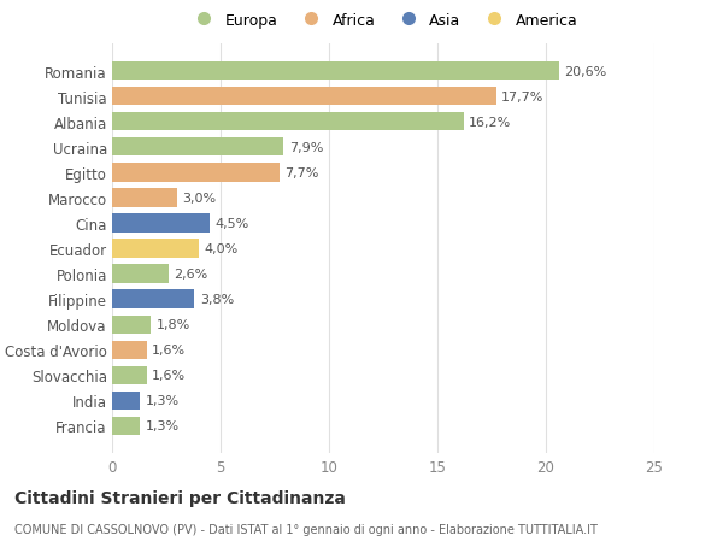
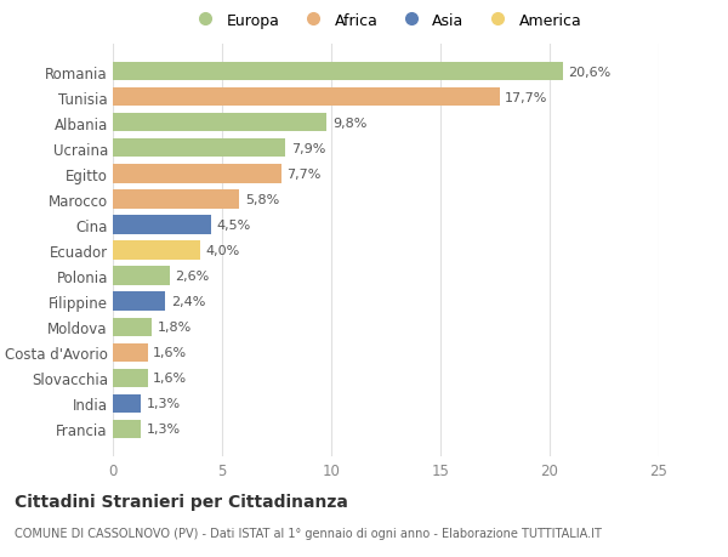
Albania: 16,2% -> 9,8%
Marocco: 3,0% -> 5,8%
Filippine: 3,8% -> 2,4%
